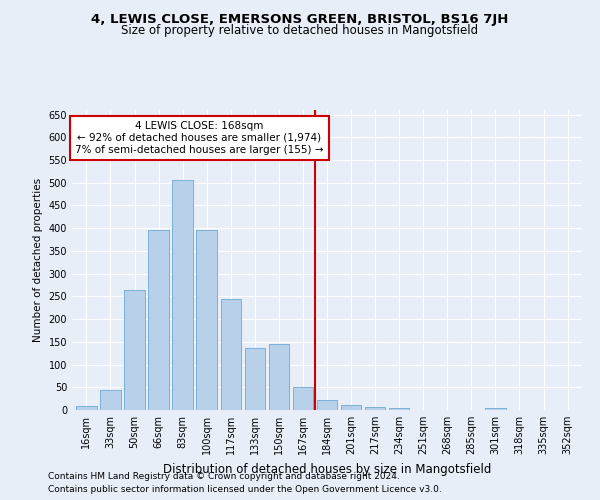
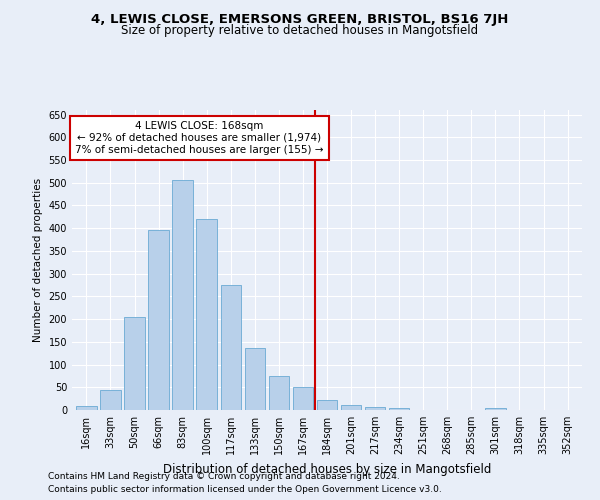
50sqm: 265 -> 205
100sqm: 395 -> 420
117sqm: 245 -> 275
150sqm: 145 -> 75
